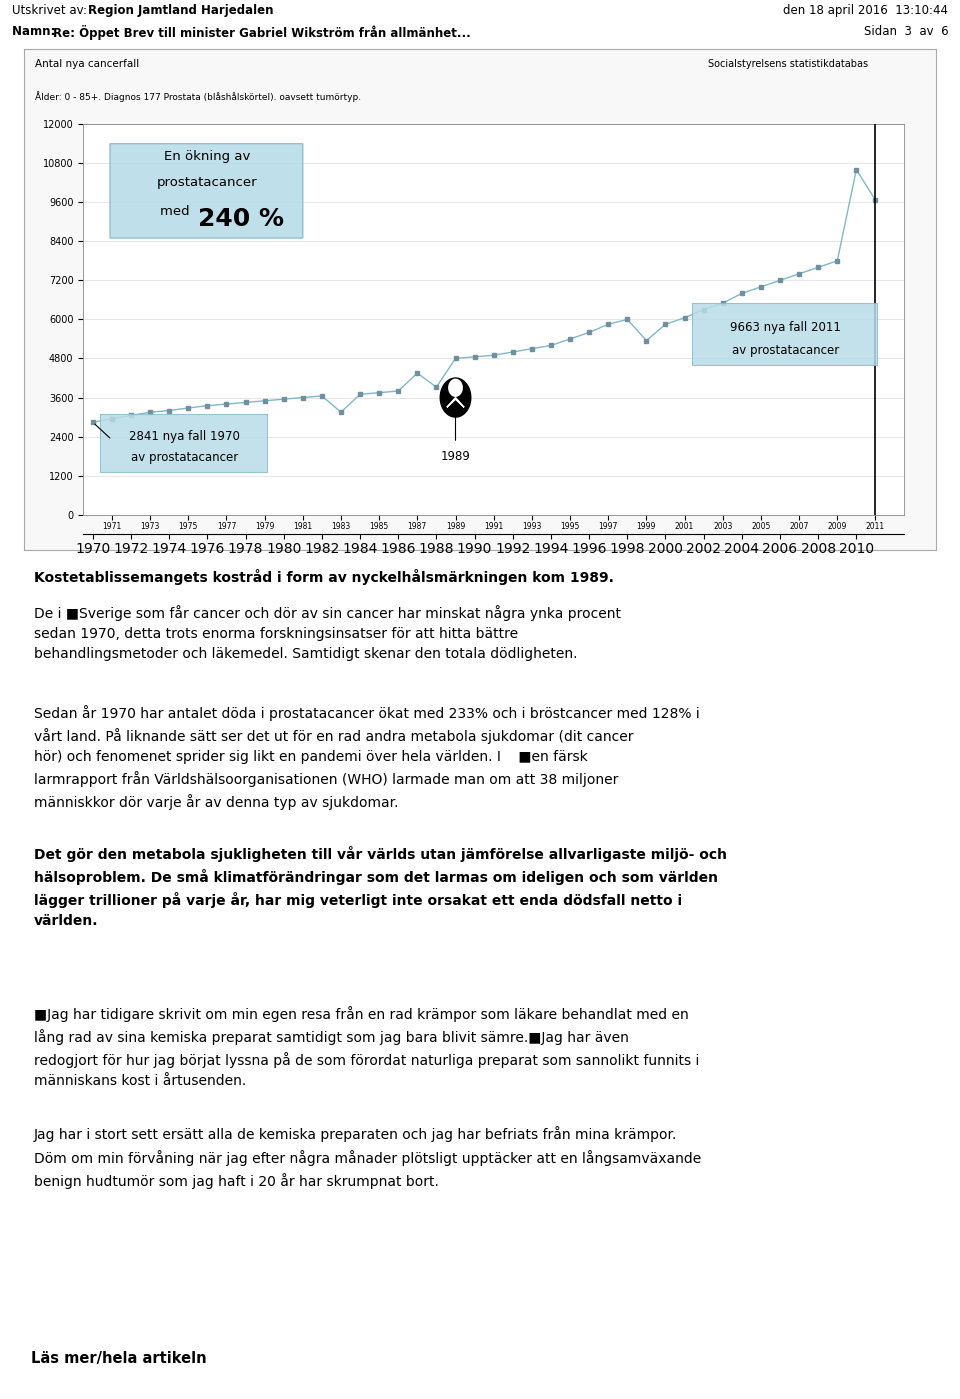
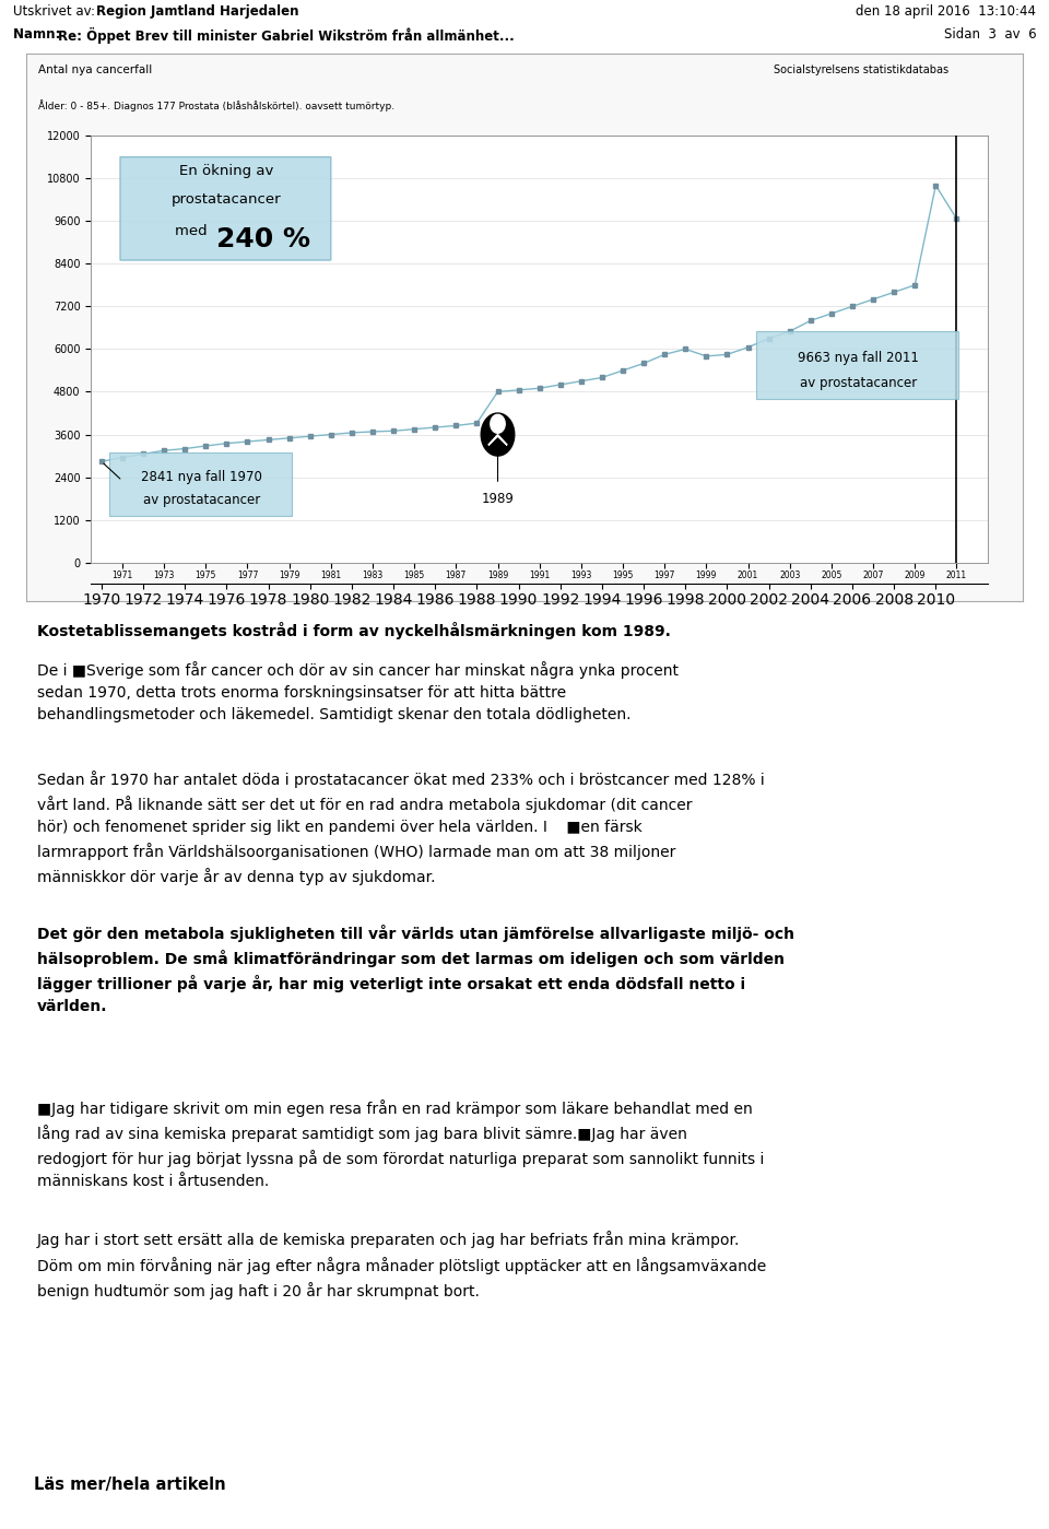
1983: 3150 -> 3680
1987: 4350 -> 3850
1999: 5350 -> 5800
